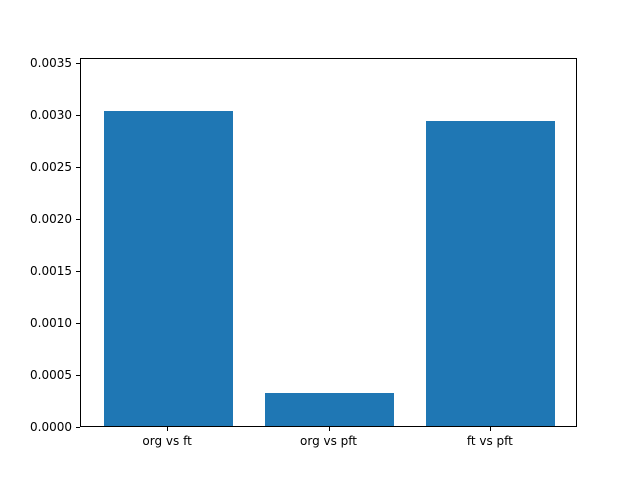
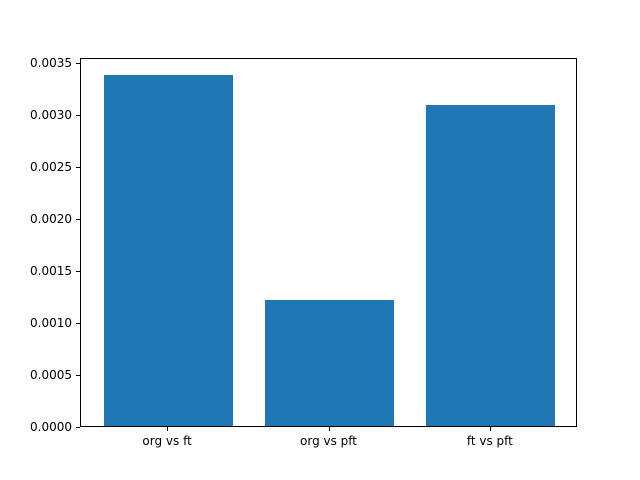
org vs ft: 0.00303 -> 0.00338
org vs pft: 0.00032 -> 0.00121
ft vs pft: 0.00293 -> 0.00309
